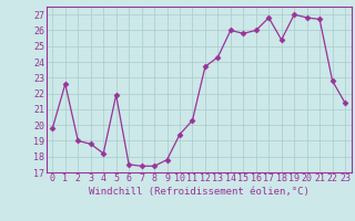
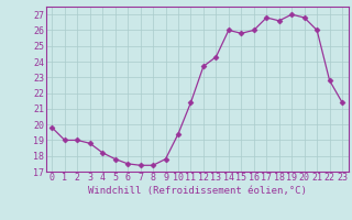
1: 22.6 -> 19.0
5: 21.9 -> 17.8
11: 20.3 -> 21.4
18: 25.4 -> 26.6
21: 26.7 -> 26.0
